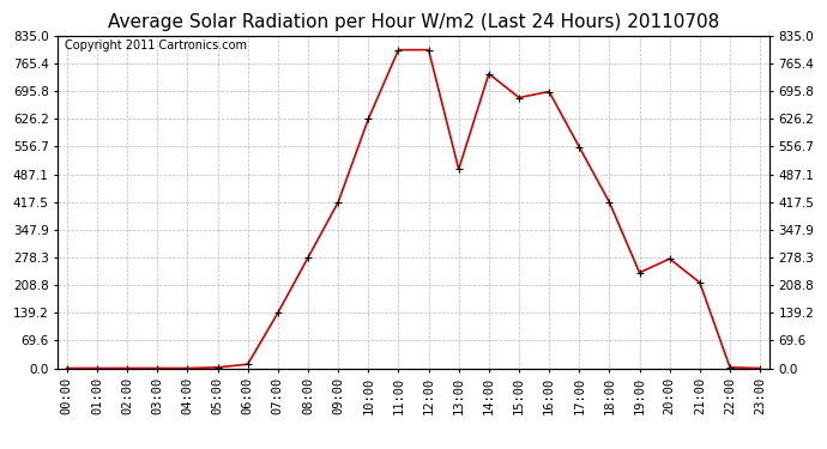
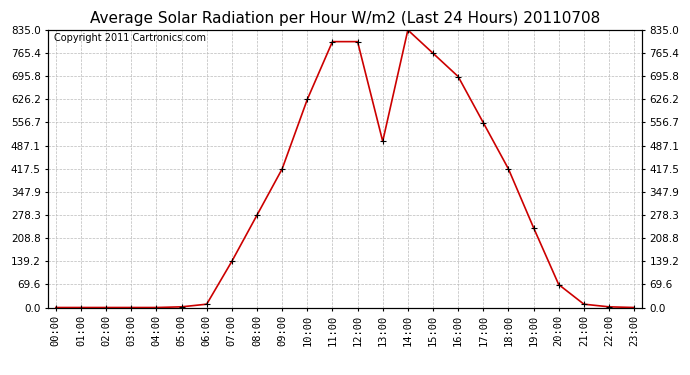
14:00: 740 -> 835
15:00: 680 -> 765
20:00: 275 -> 69
21:00: 215 -> 10
